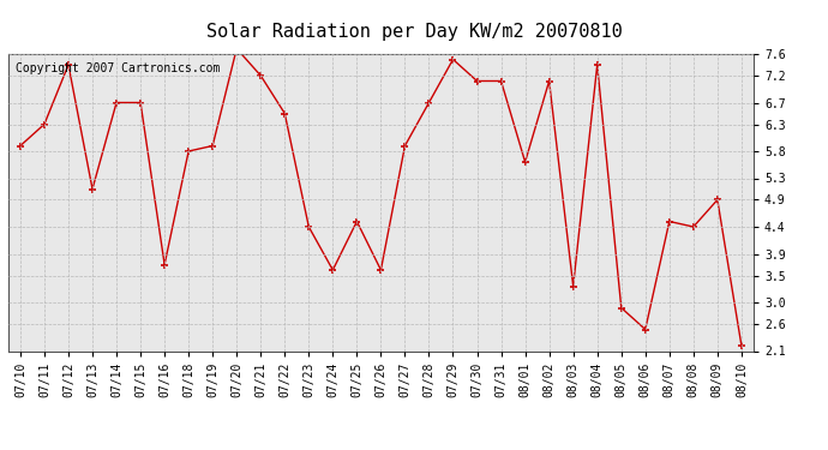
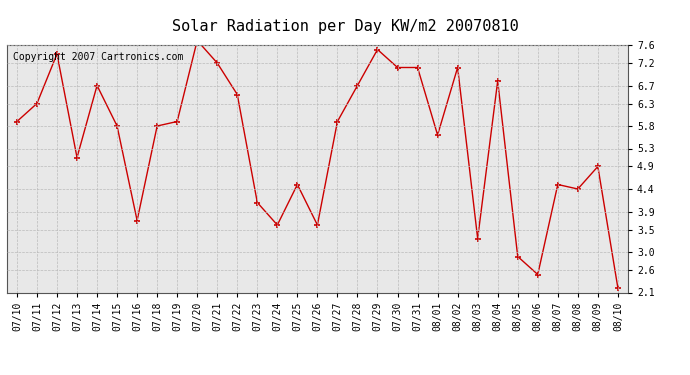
07/15: 6.7 -> 5.8
07/23: 4.4 -> 4.1
08/04: 7.4 -> 6.8
